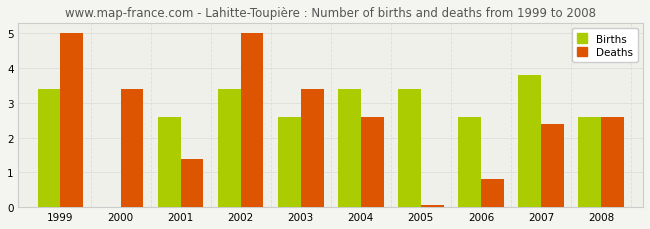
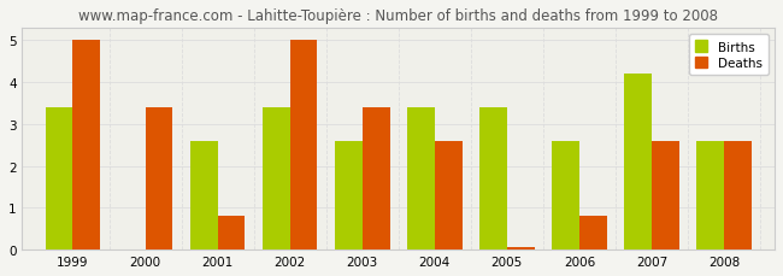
Deaths/2001: 1.40 -> 0.80
Births/2007: 3.8 -> 4.2
Deaths/2007: 2.40 -> 2.60
